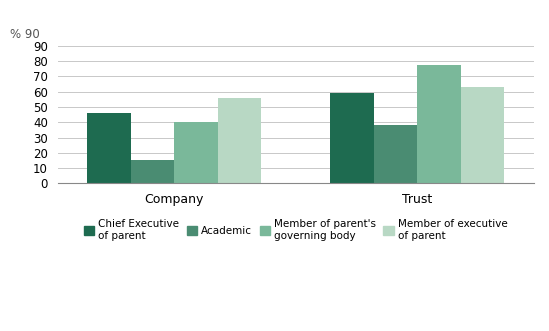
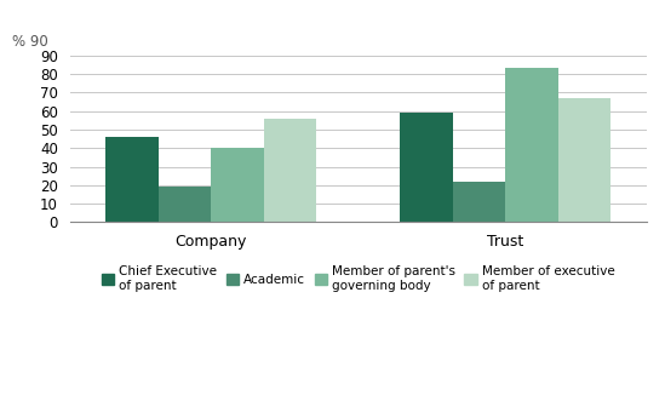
Academic/Company: 15 -> 19
Academic/Trust: 38 -> 22
Member of parent's governing body/Trust: 77 -> 83
Member of executive of parent/Trust: 63 -> 67
